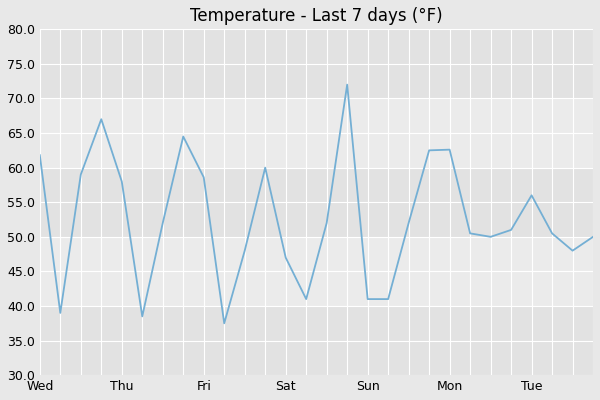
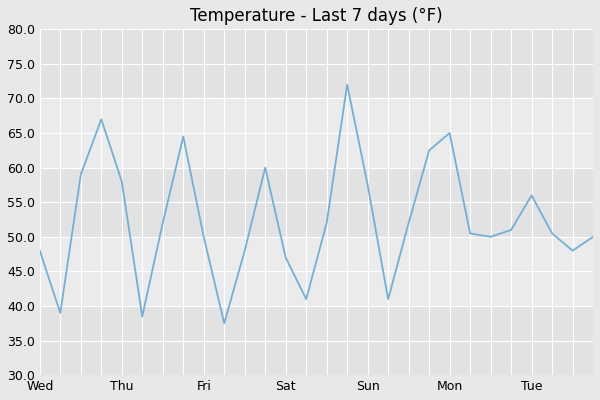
Wed: 61.8 -> 48.0
Fri: 58.6 -> 50.0
Sun: 41.0 -> 57.5
Mon: 62.6 -> 65.0
